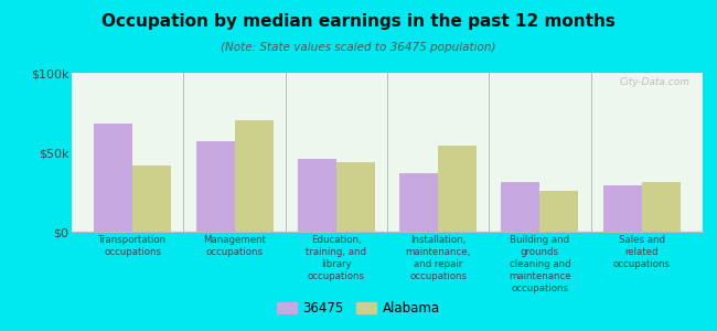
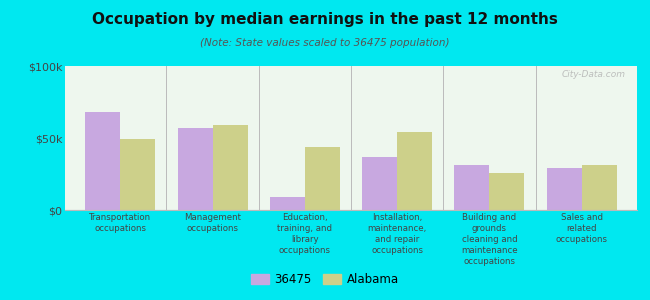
Alabama/Transportation occupations: $42k -> $49k
Alabama/Management occupations: $70k -> $59k
36475/Education, training, and library occupations: $46k -> $9k
